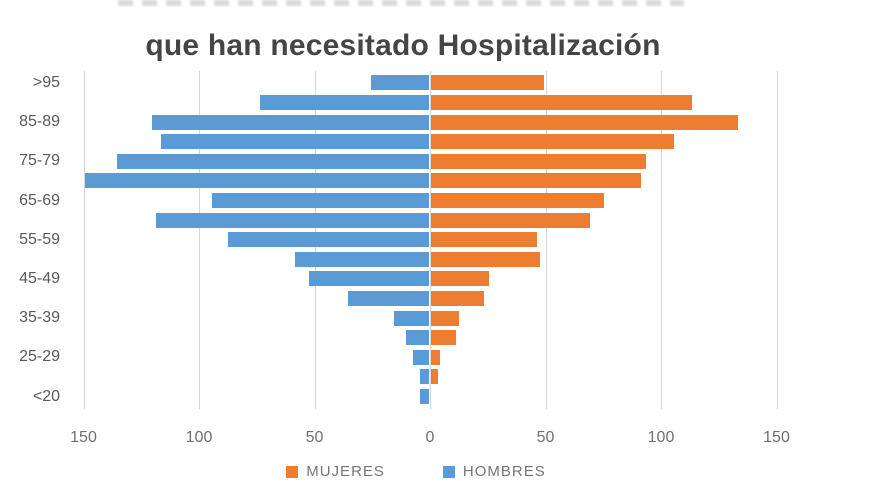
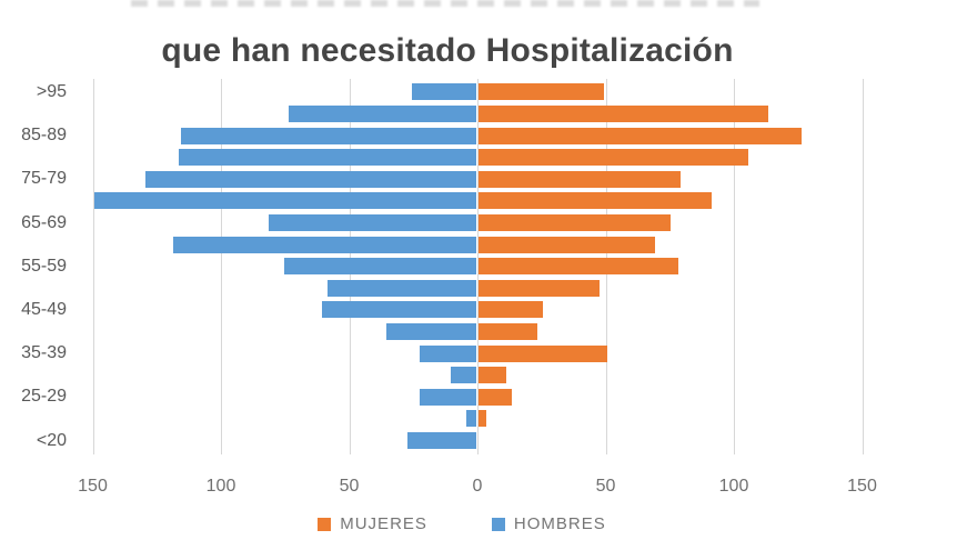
HOMBRES/85-89: 120 -> 115
MUJERES/85-89: 133 -> 126
HOMBRES/75-79: 135 -> 129
MUJERES/75-79: 93 -> 79
HOMBRES/65-69: 94 -> 81
HOMBRES/55-59: 87 -> 75
MUJERES/55-59: 46 -> 78
HOMBRES/45-49: 52 -> 60
HOMBRES/35-39: 15 -> 22
MUJERES/35-39: 12 -> 50
HOMBRES/25-29: 7 -> 22
MUJERES/25-29: 4 -> 13
HOMBRES/<20: 4 -> 27
